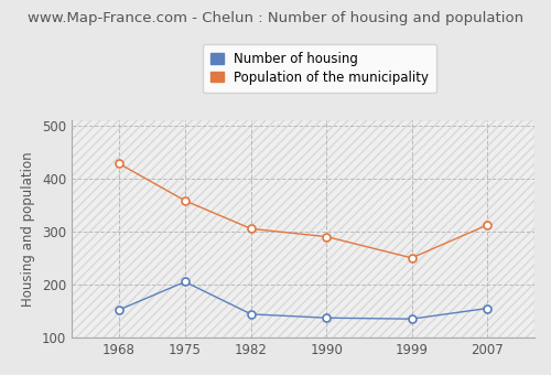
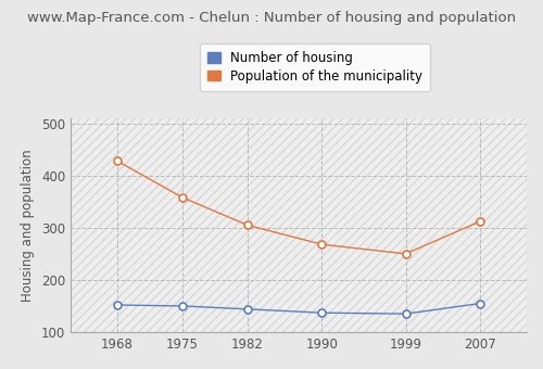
Number of housing/1975: 205 -> 150
Population of the municipality/1990: 290 -> 268
